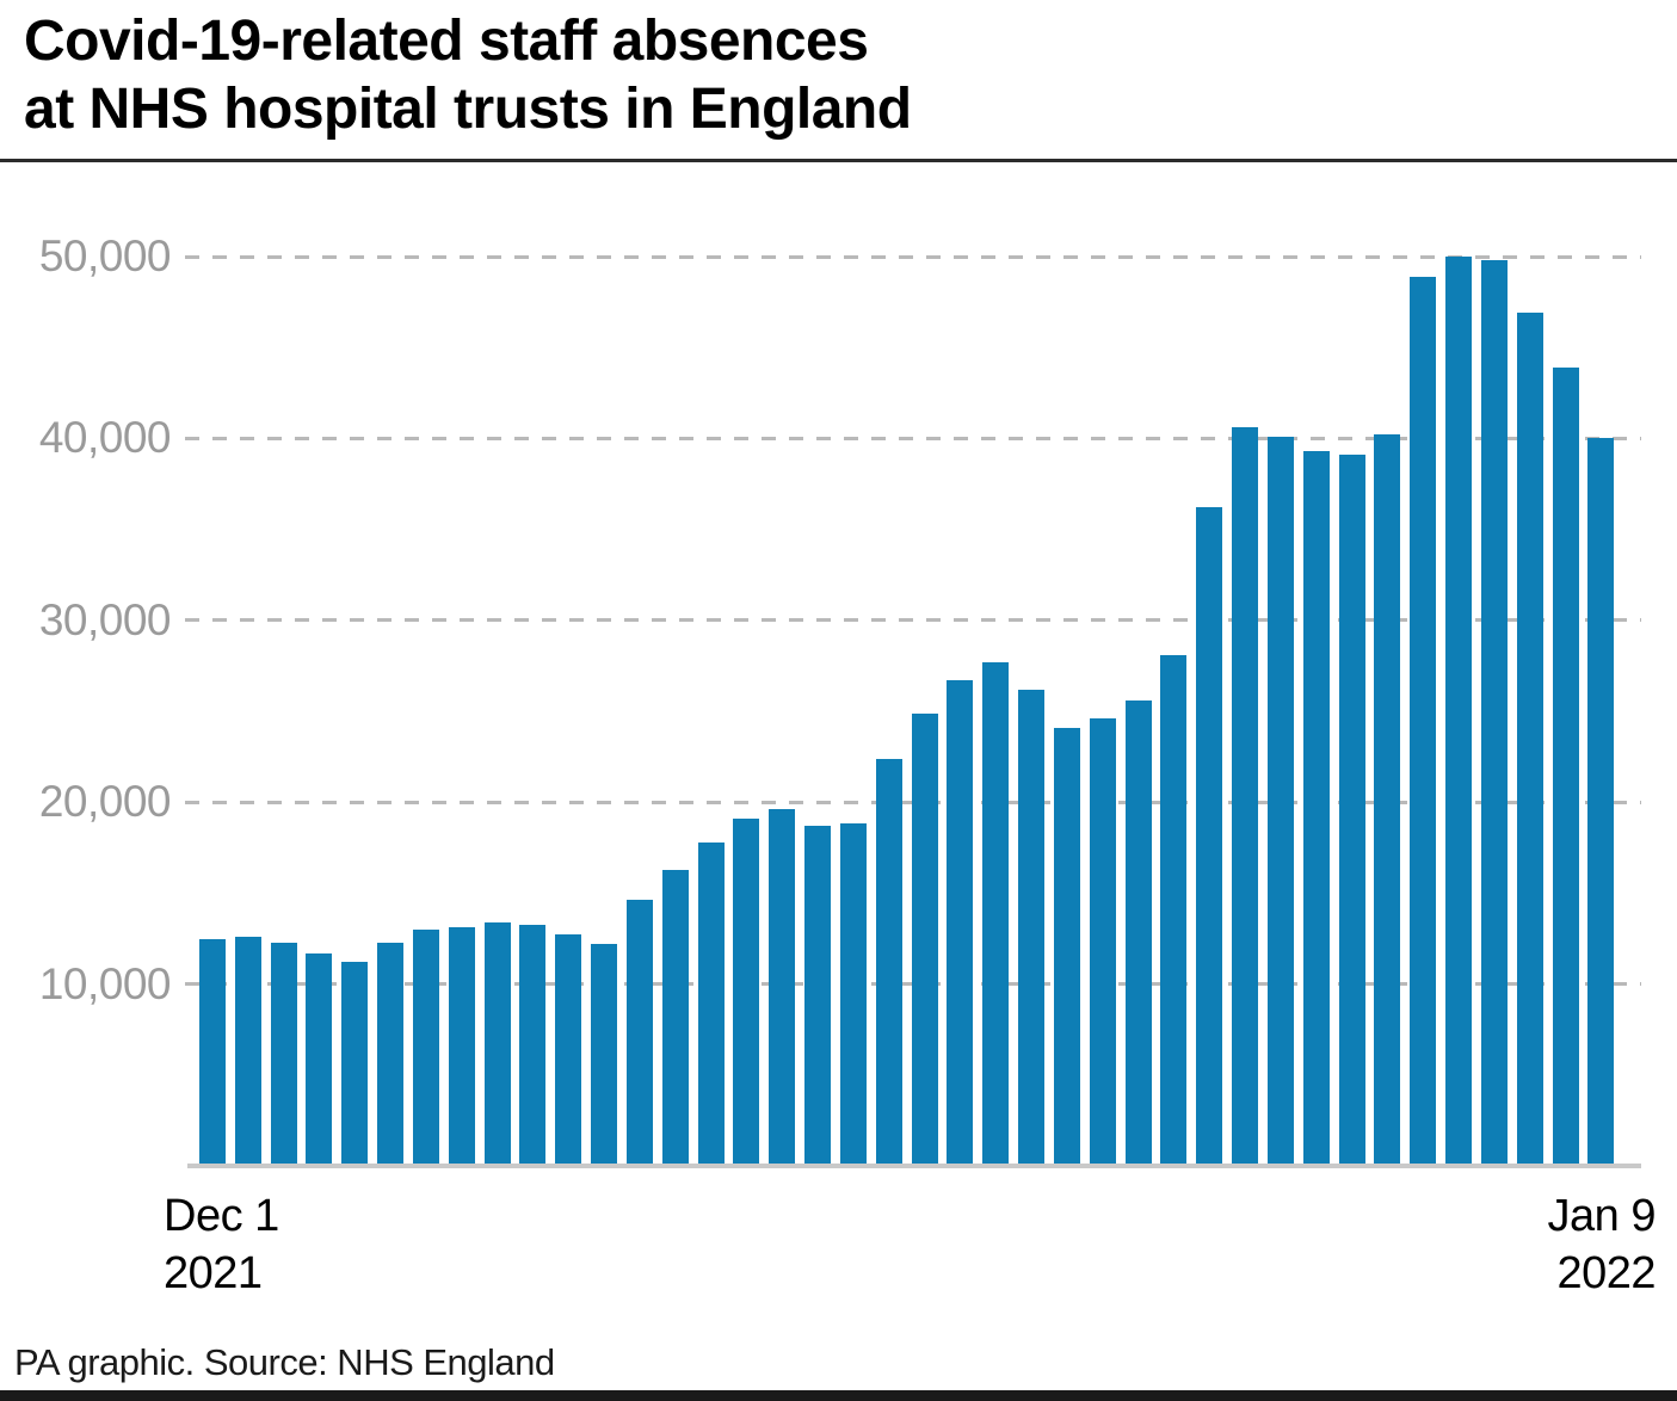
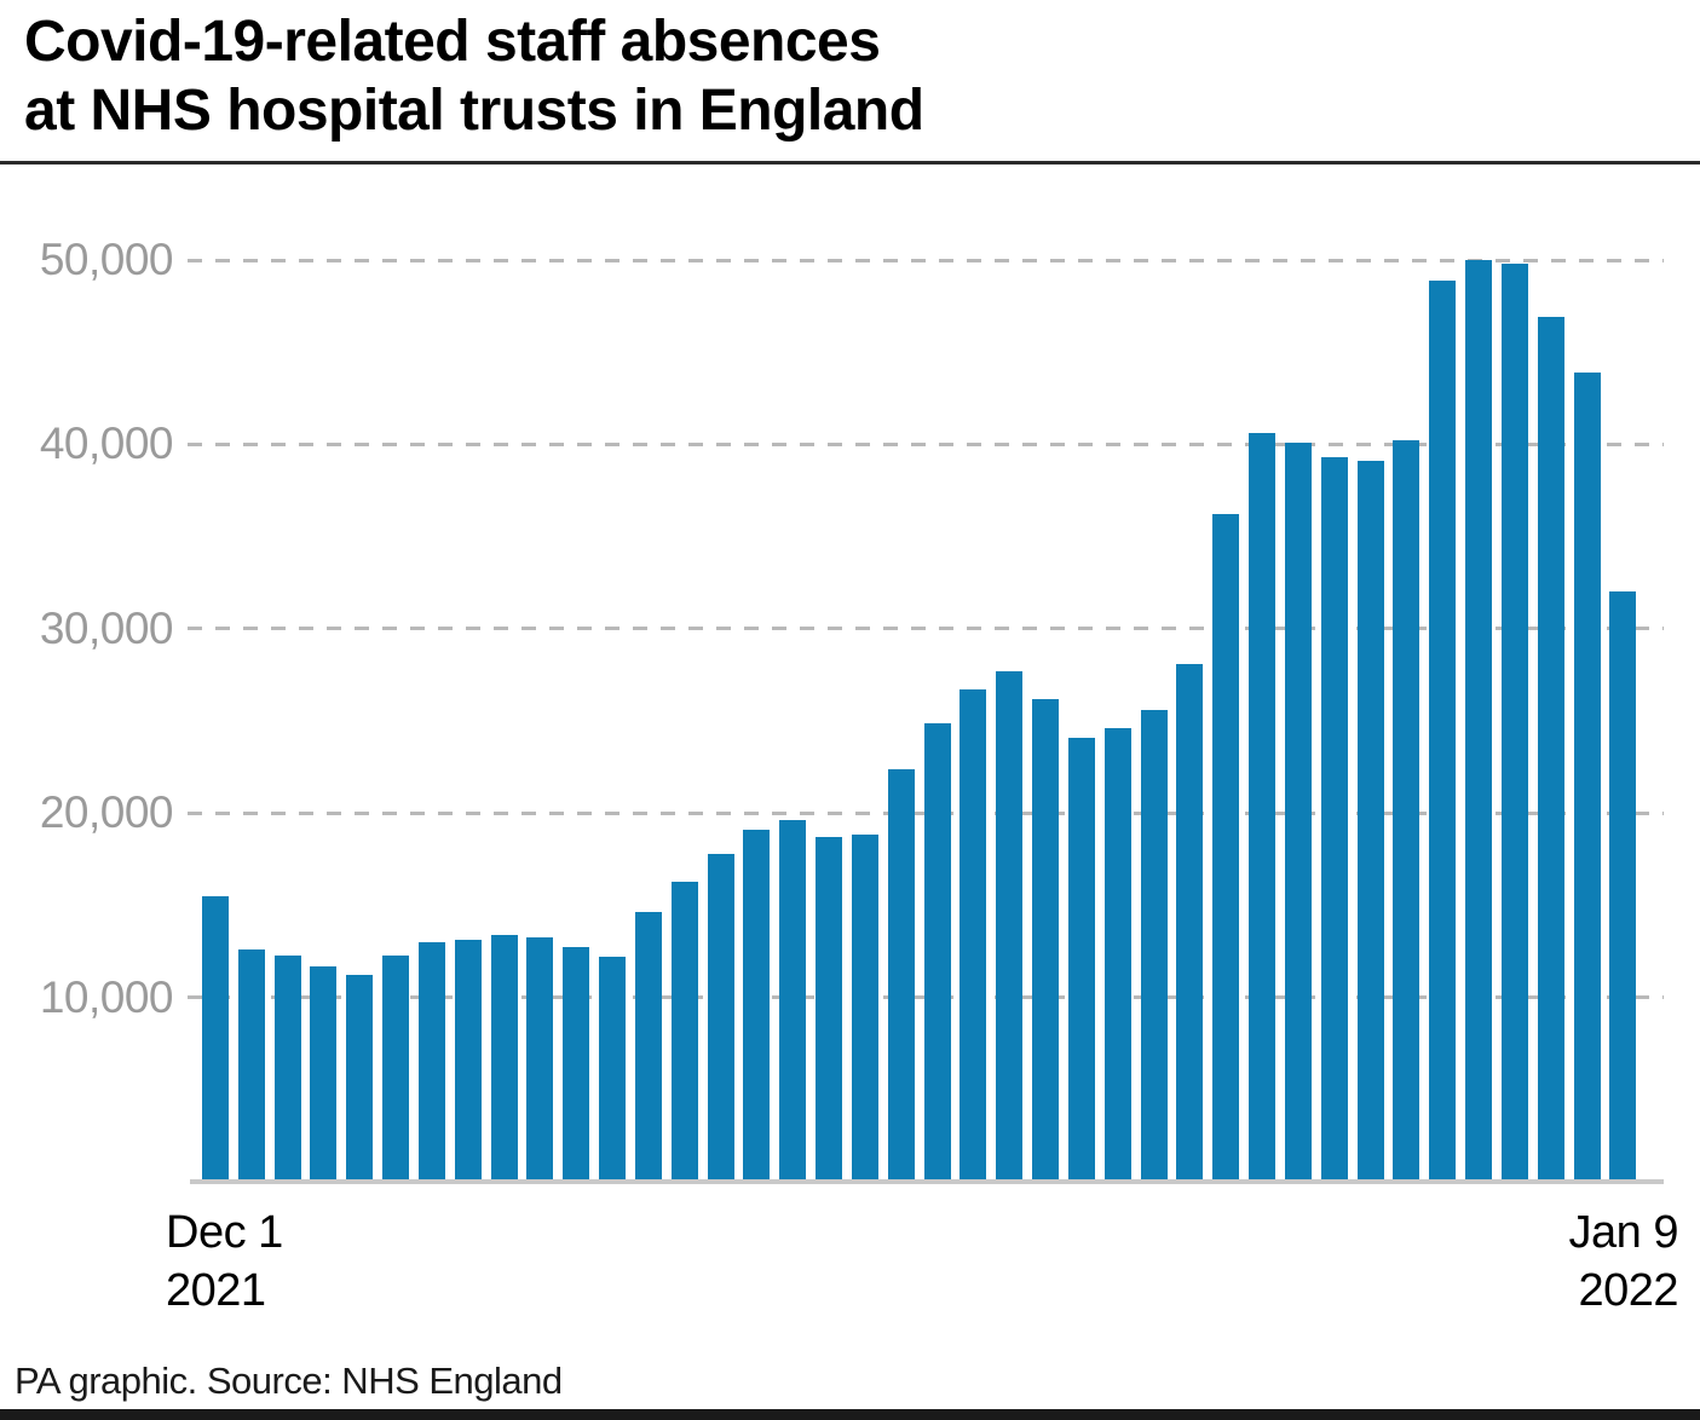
Dec 1: 12500 -> 15500
Jan 9: 40000 -> 32000
